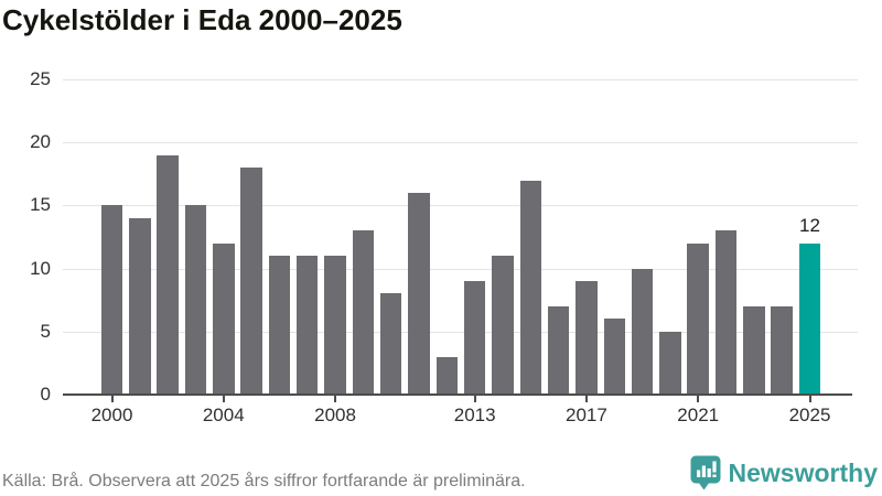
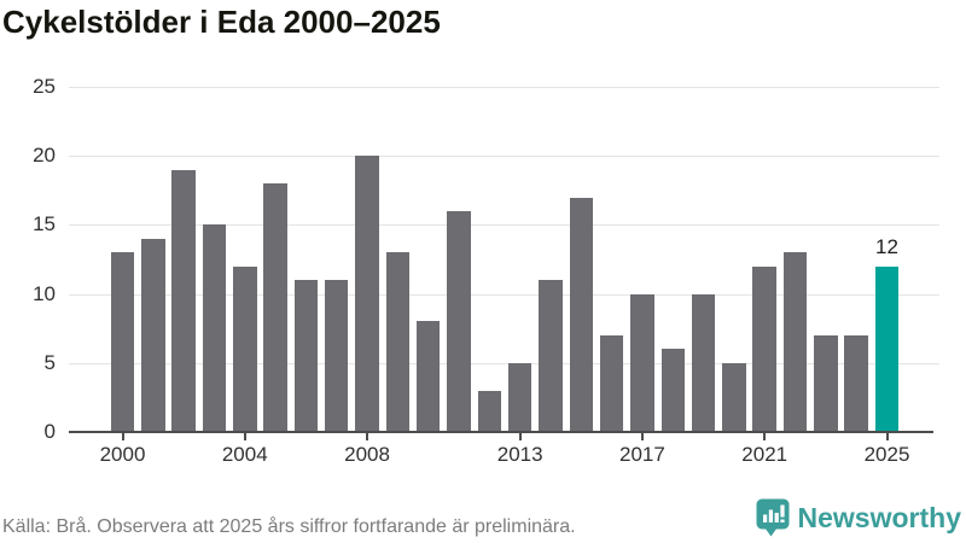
2000: 15 -> 13
2008: 11 -> 20
2013: 9 -> 5
2017: 9 -> 10
